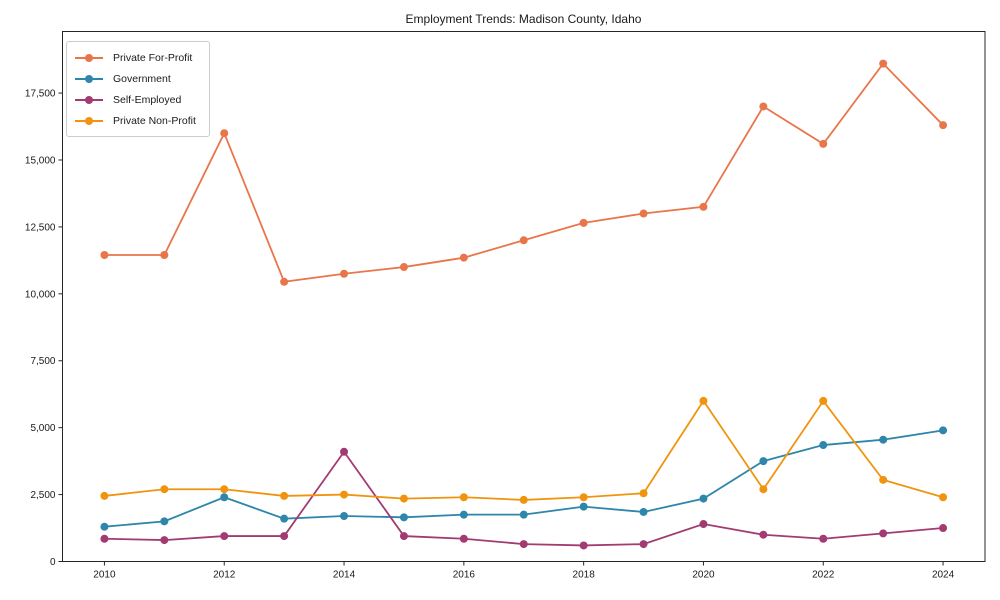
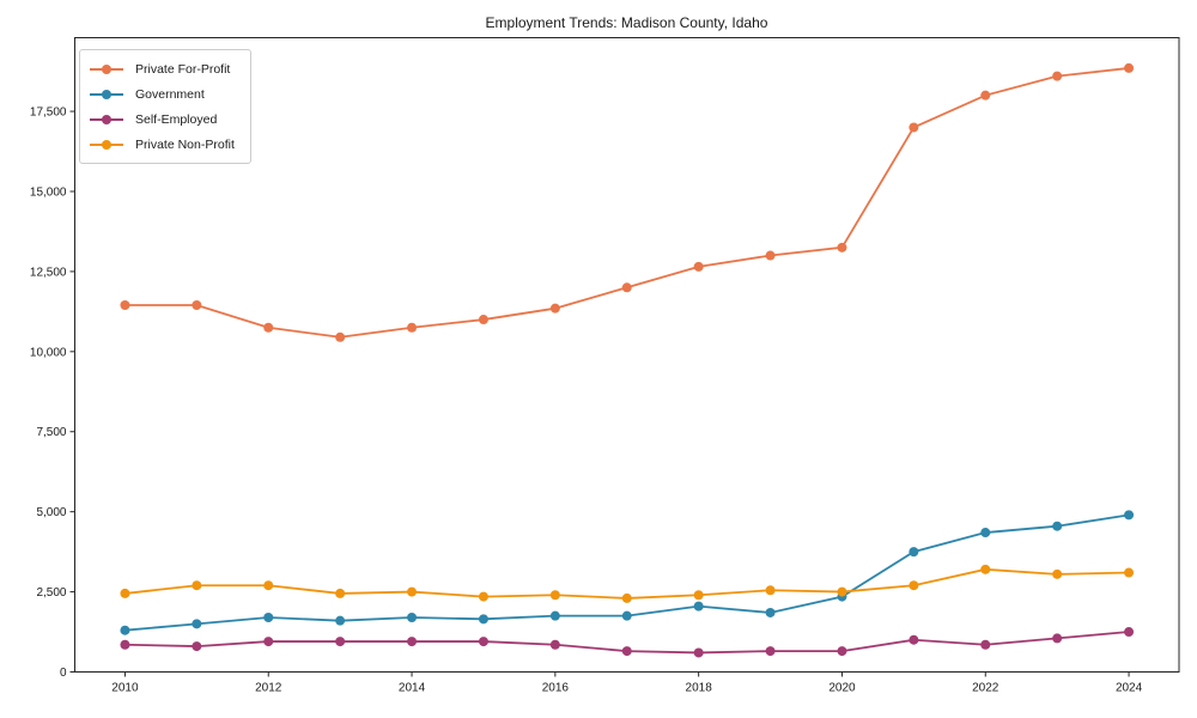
Private For-Profit/2012: 16000 -> 10800
Government/2012: 2400 -> 1700
Self-Employed/2014: 4100 -> 1000
Self-Employed/2020: 1400 -> 600
Private Non-Profit/2020: 6000 -> 2500
Private For-Profit/2022: 15600 -> 18000
Private Non-Profit/2022: 6000 -> 3200
Private For-Profit/2024: 16300 -> 18800
Private Non-Profit/2024: 2400 -> 3100
